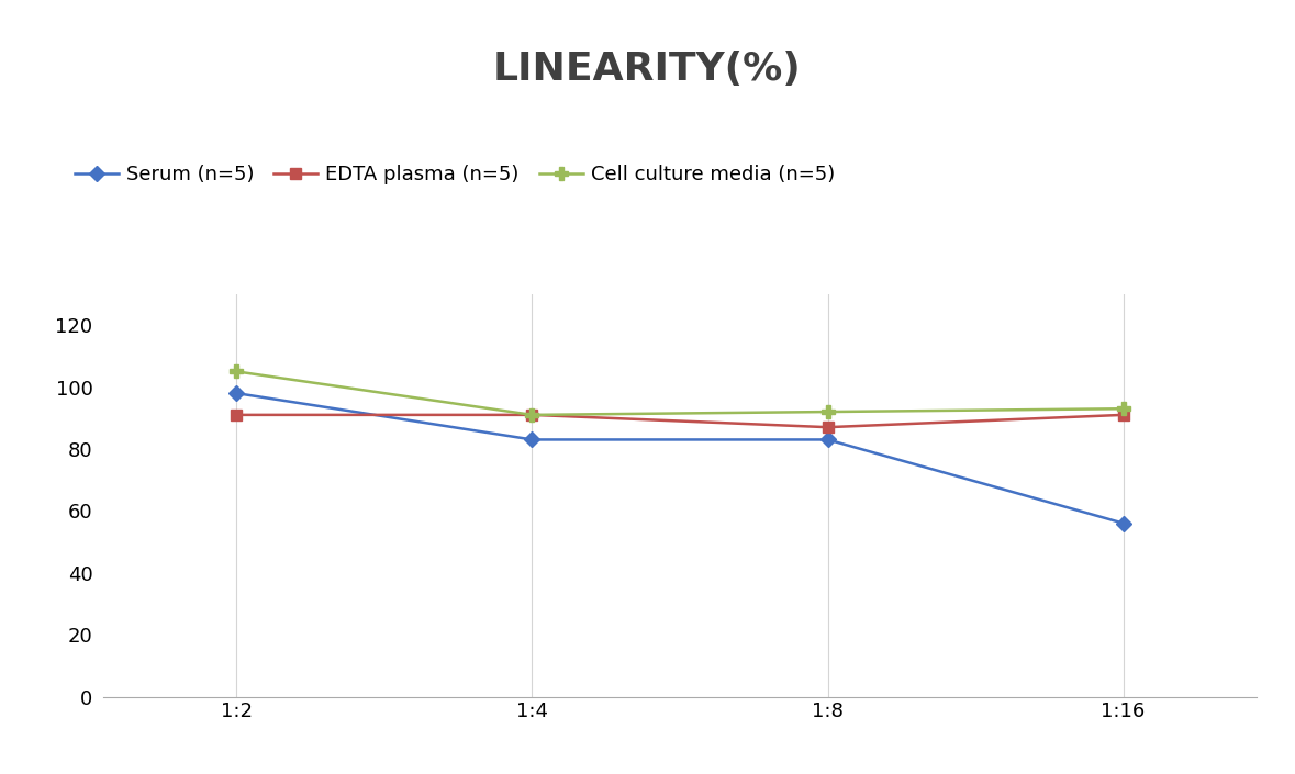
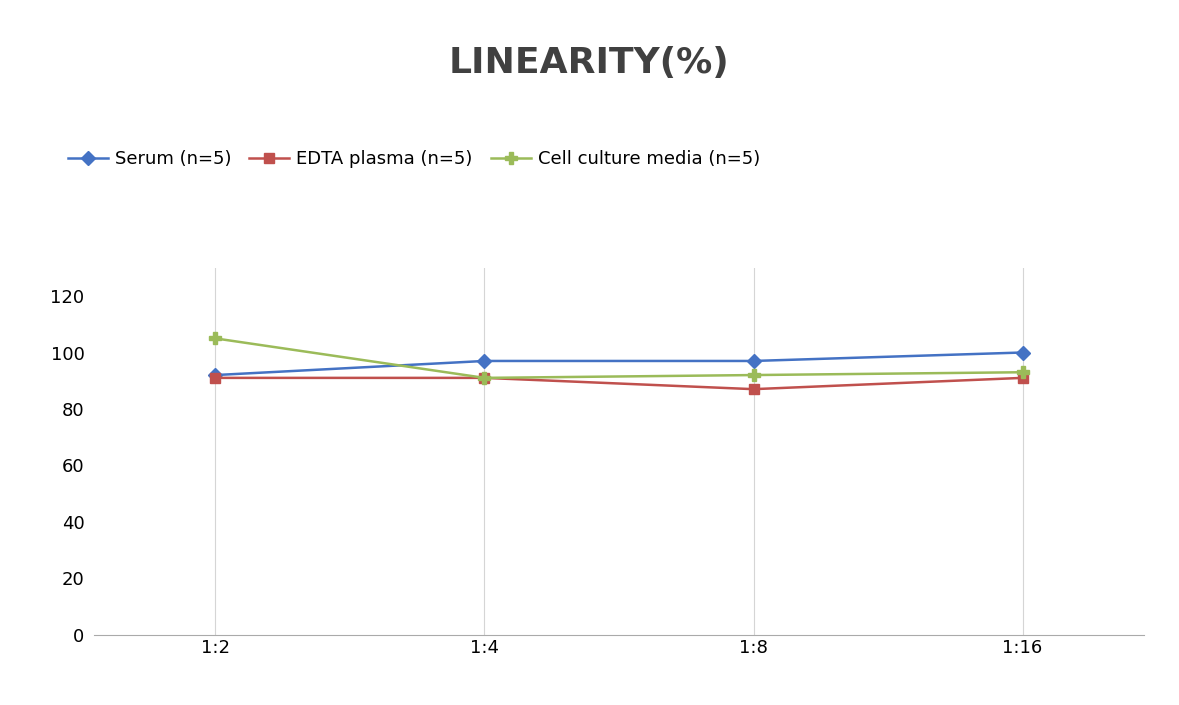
Serum (n=5)/1:2: 98 -> 92
Serum (n=5)/1:4: 83 -> 97
Serum (n=5)/1:8: 83 -> 97
Serum (n=5)/1:16: 56 -> 100
